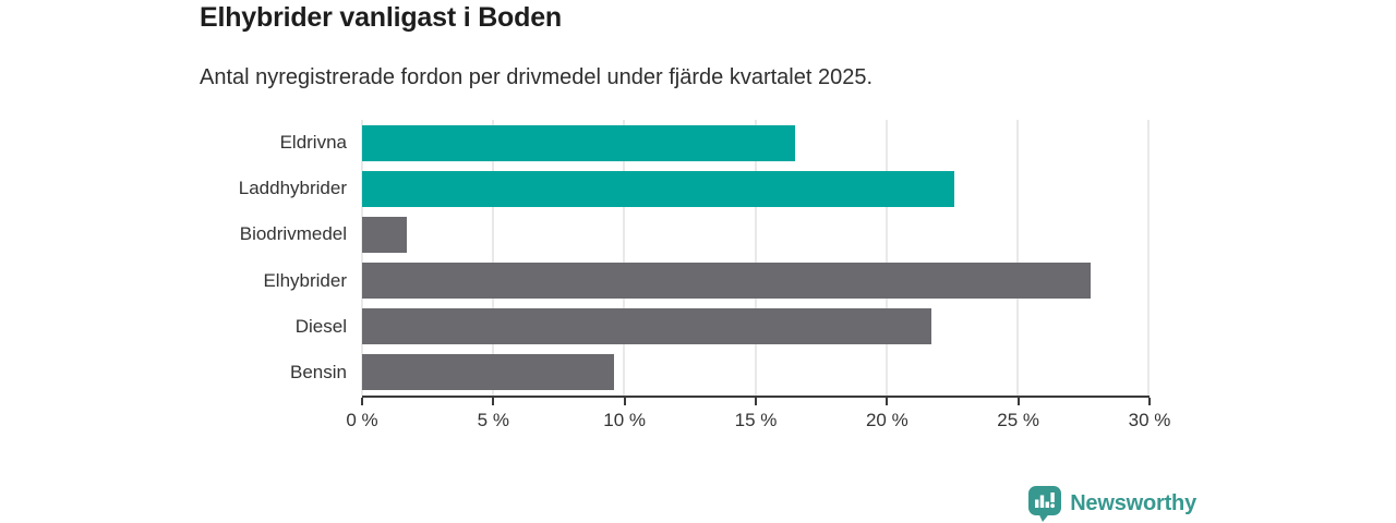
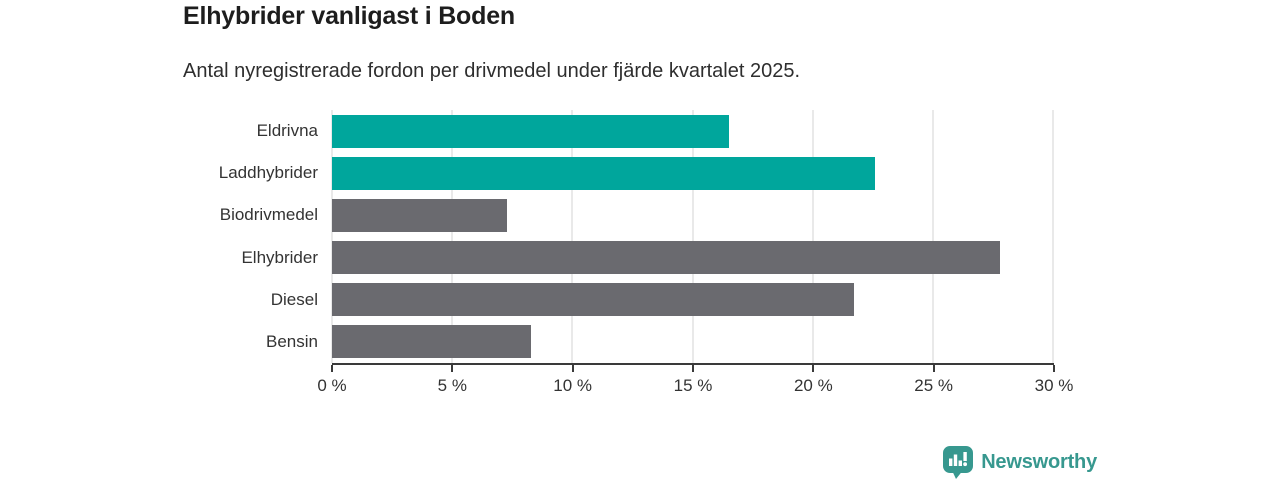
Biodrivmedel: 1.7% -> 7.3%
Bensin: 9.6% -> 8.3%
